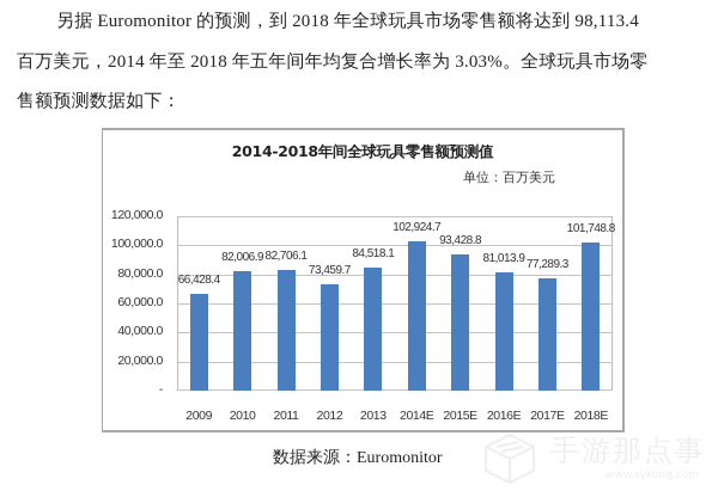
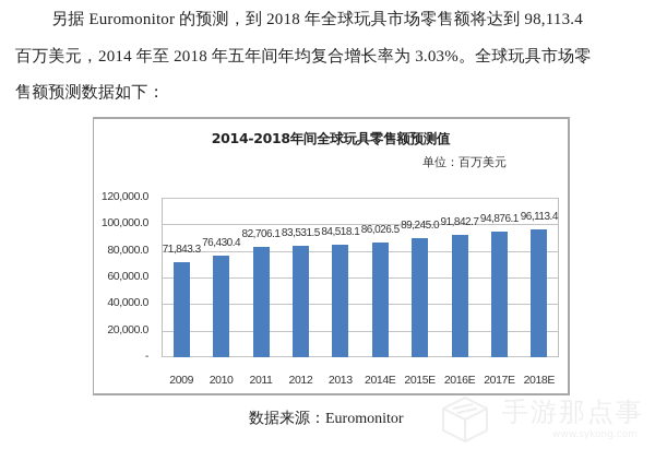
2009: 66,428.4 -> 71,843.3
2010: 82,006.9 -> 76,430.4
2012: 73,459.7 -> 83,531.5
2014E: 102,924.7 -> 86,026.5
2015E: 93,428.8 -> 89,245.0
2016E: 81,013.9 -> 91,842.7
2017E: 77,289.3 -> 94,876.1
2018E: 101,748.8 -> 96,113.4
